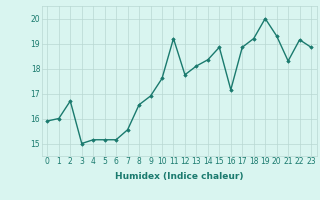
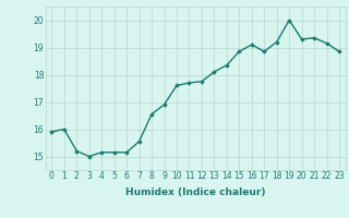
2: 16.70 -> 15.20
11: 19.20 -> 17.70
16: 17.15 -> 19.10
21: 18.30 -> 19.35
